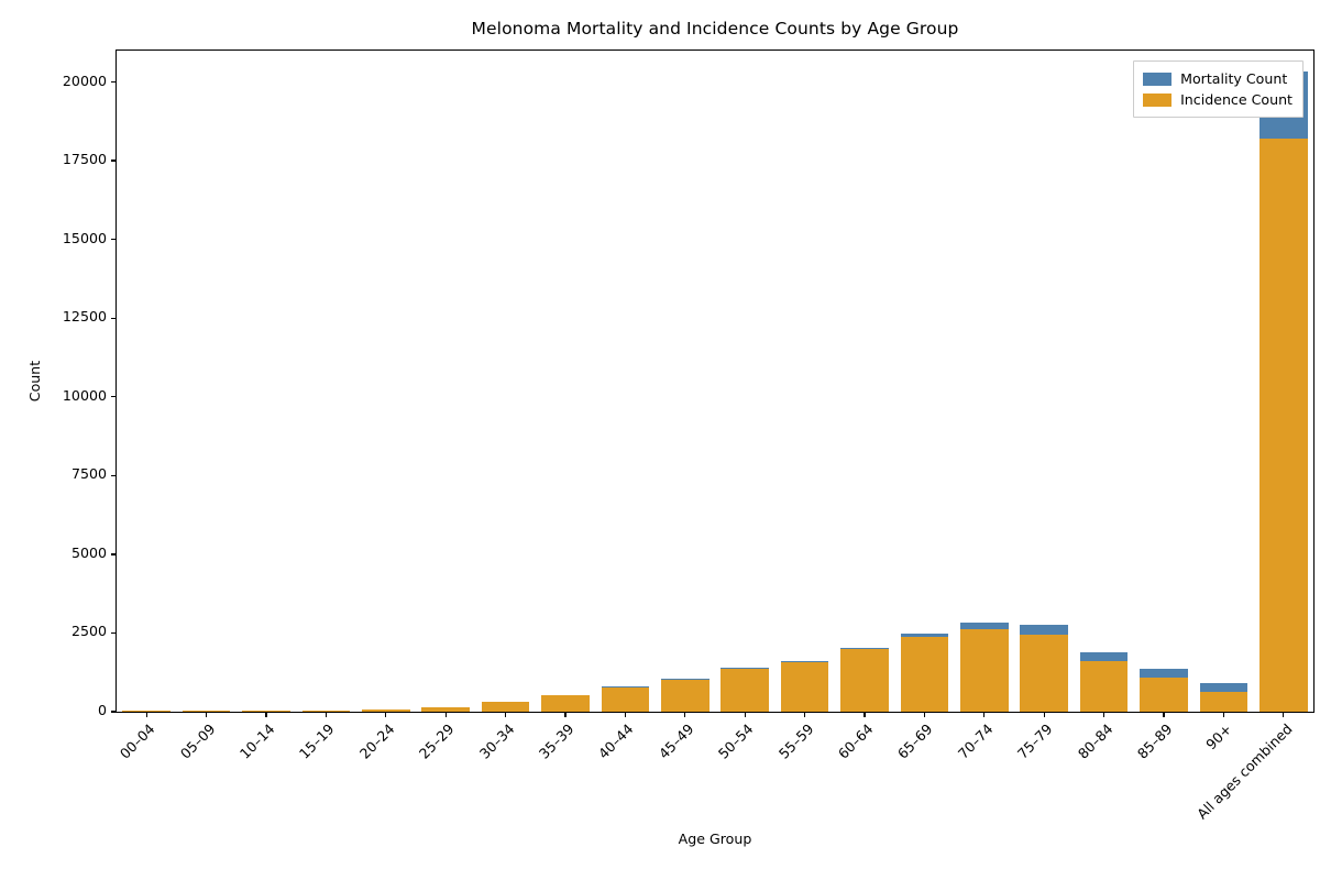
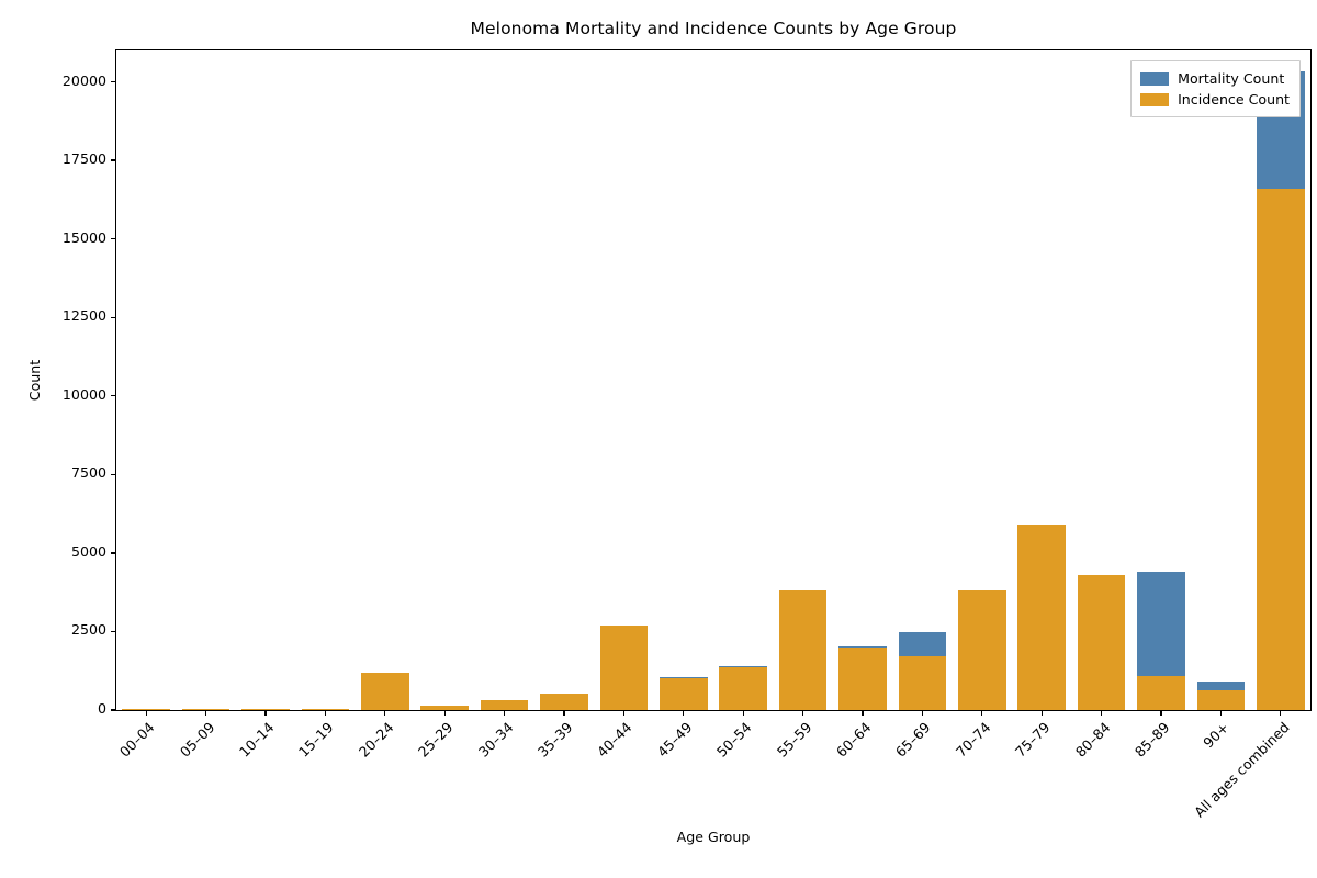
Incidence Count/20–24: 100 -> 1200
Mortality Count/40–44: 800 -> 2000
Incidence Count/40–44: 800 -> 2700
Incidence Count/55–59: 1600 -> 3800
Incidence Count/65–69: 2400 -> 1700
Incidence Count/70–74: 2600 -> 3800
Incidence Count/75–79: 2500 -> 5900
Incidence Count/80–84: 1600 -> 4300
Mortality Count/85–89: 1400 -> 4400
Incidence Count/All ages combined: 18200 -> 16600
